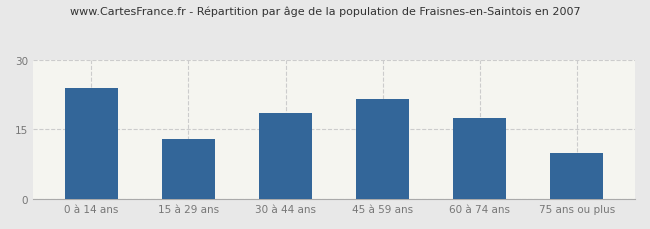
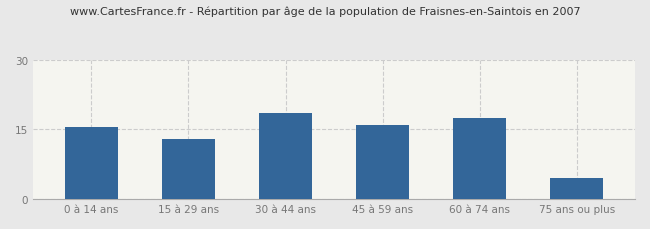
0 à 14 ans: 24.0 -> 15.5
45 à 59 ans: 21.5 -> 16.0
75 ans ou plus: 10.0 -> 4.5
